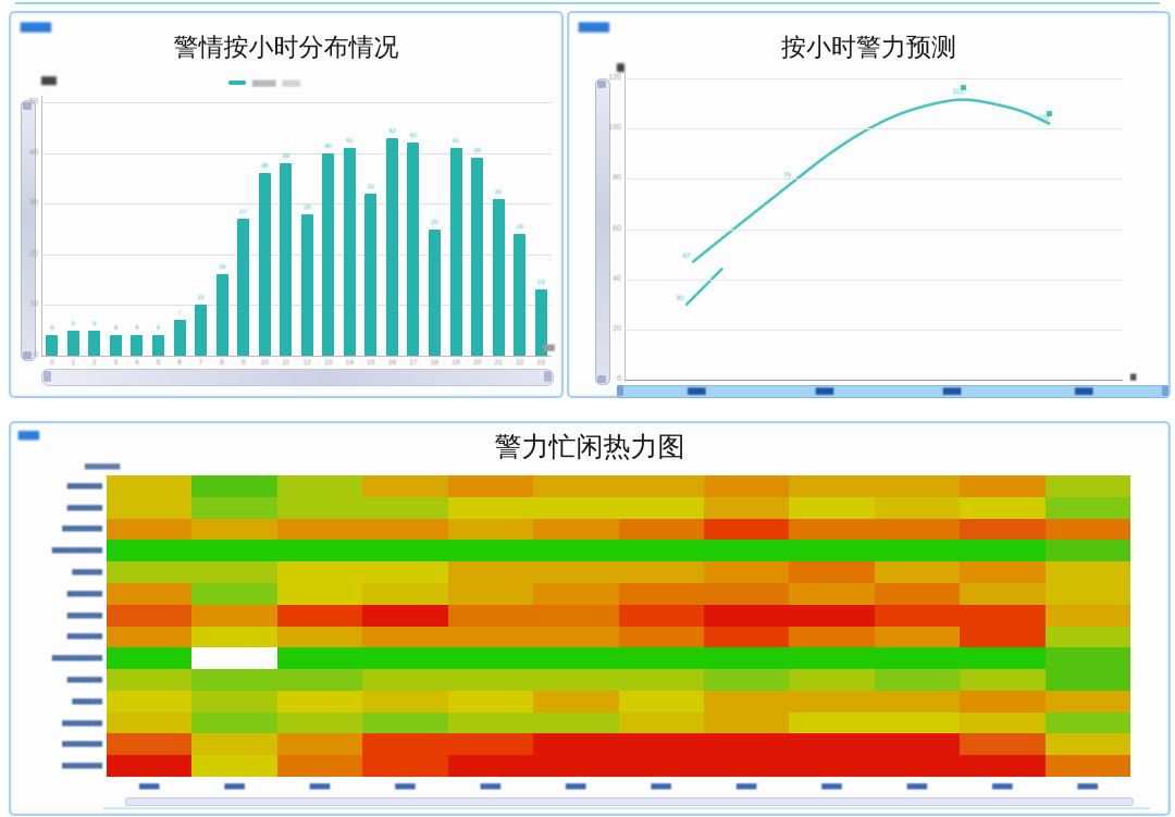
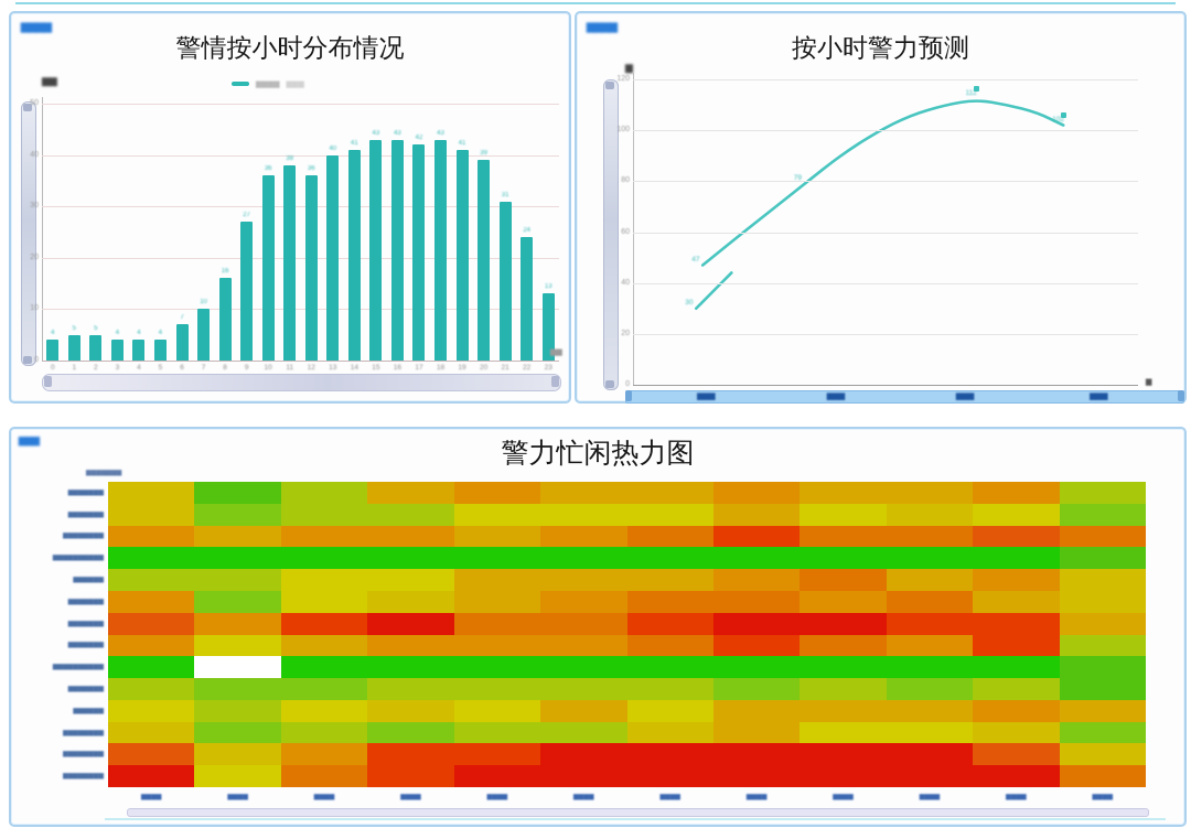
警情按小时分布情况/12: 28 -> 36
警情按小时分布情况/15: 32 -> 43
警情按小时分布情况/18: 25 -> 43
